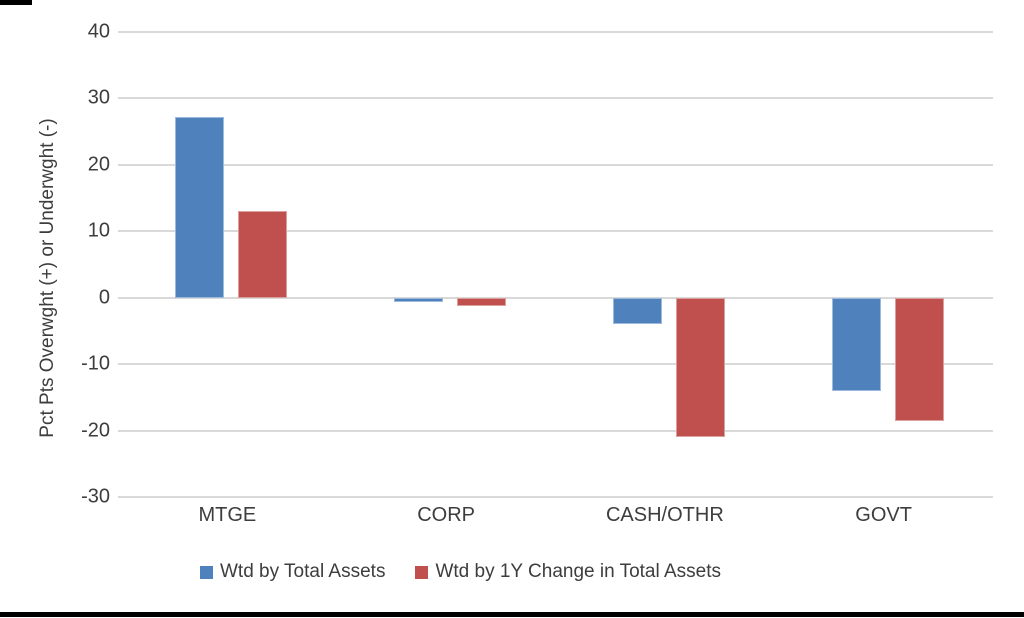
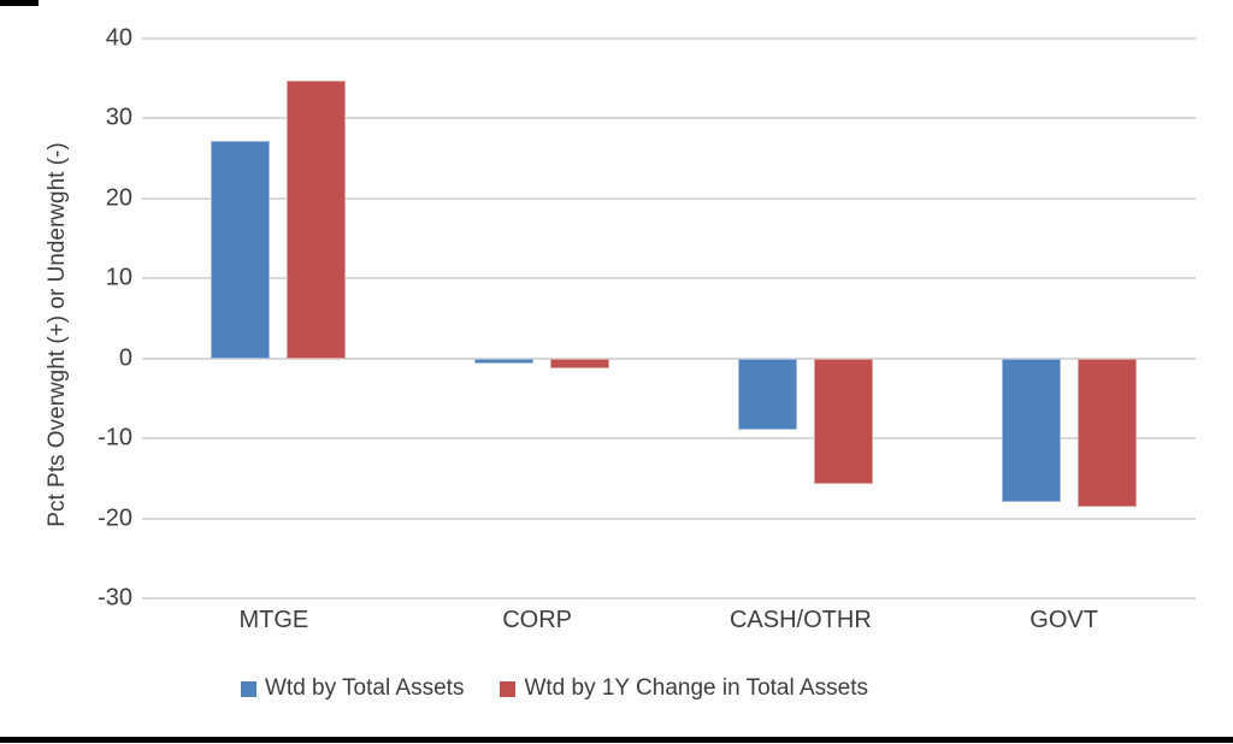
Wtd by 1Y Change in Total Assets/MTGE: 13 -> 35
Wtd by Total Assets/CASH/OTHR: -4 -> -9
Wtd by 1Y Change in Total Assets/CASH/OTHR: -21 -> -16
Wtd by Total Assets/GOVT: -14 -> -18
